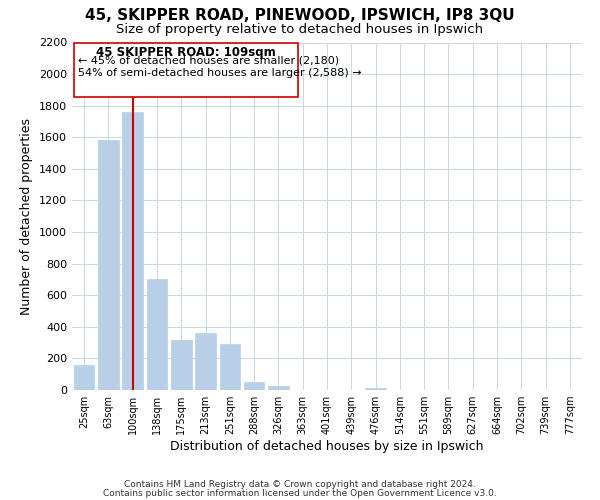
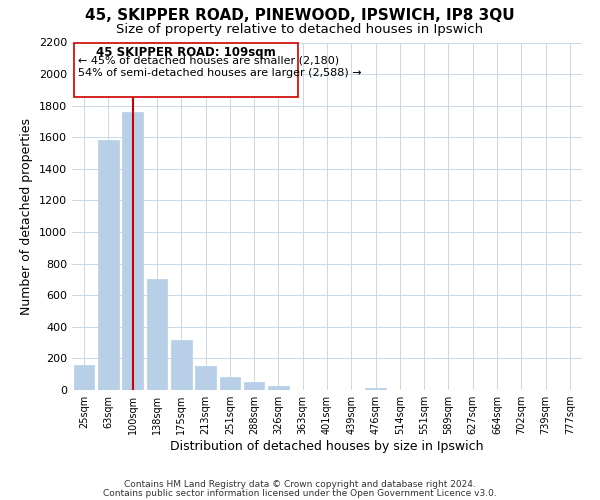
213sqm: 360 -> 160
251sqm: 290 -> 80
